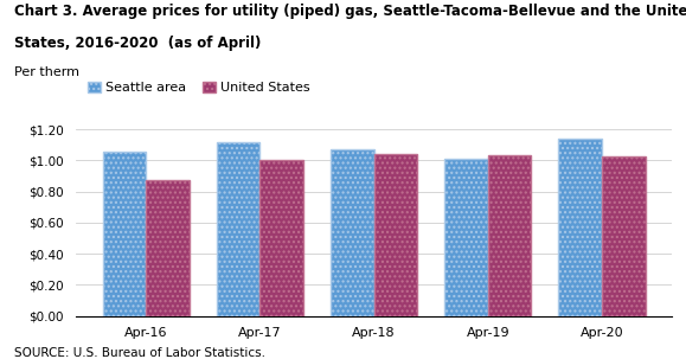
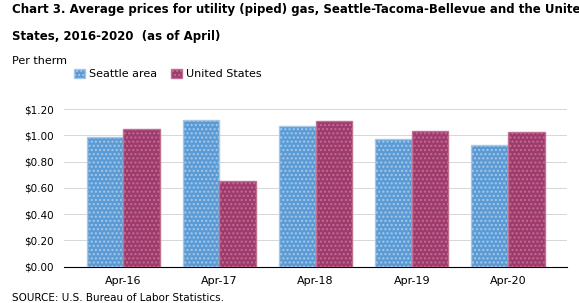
Seattle area/Apr-16: $1.05 -> $0.99
United States/Apr-16: $0.87 -> $1.05
United States/Apr-17: $1.00 -> $0.65
United States/Apr-18: $1.04 -> $1.11
Seattle area/Apr-19: $1.01 -> $0.97
Seattle area/Apr-20: $1.14 -> $0.93
